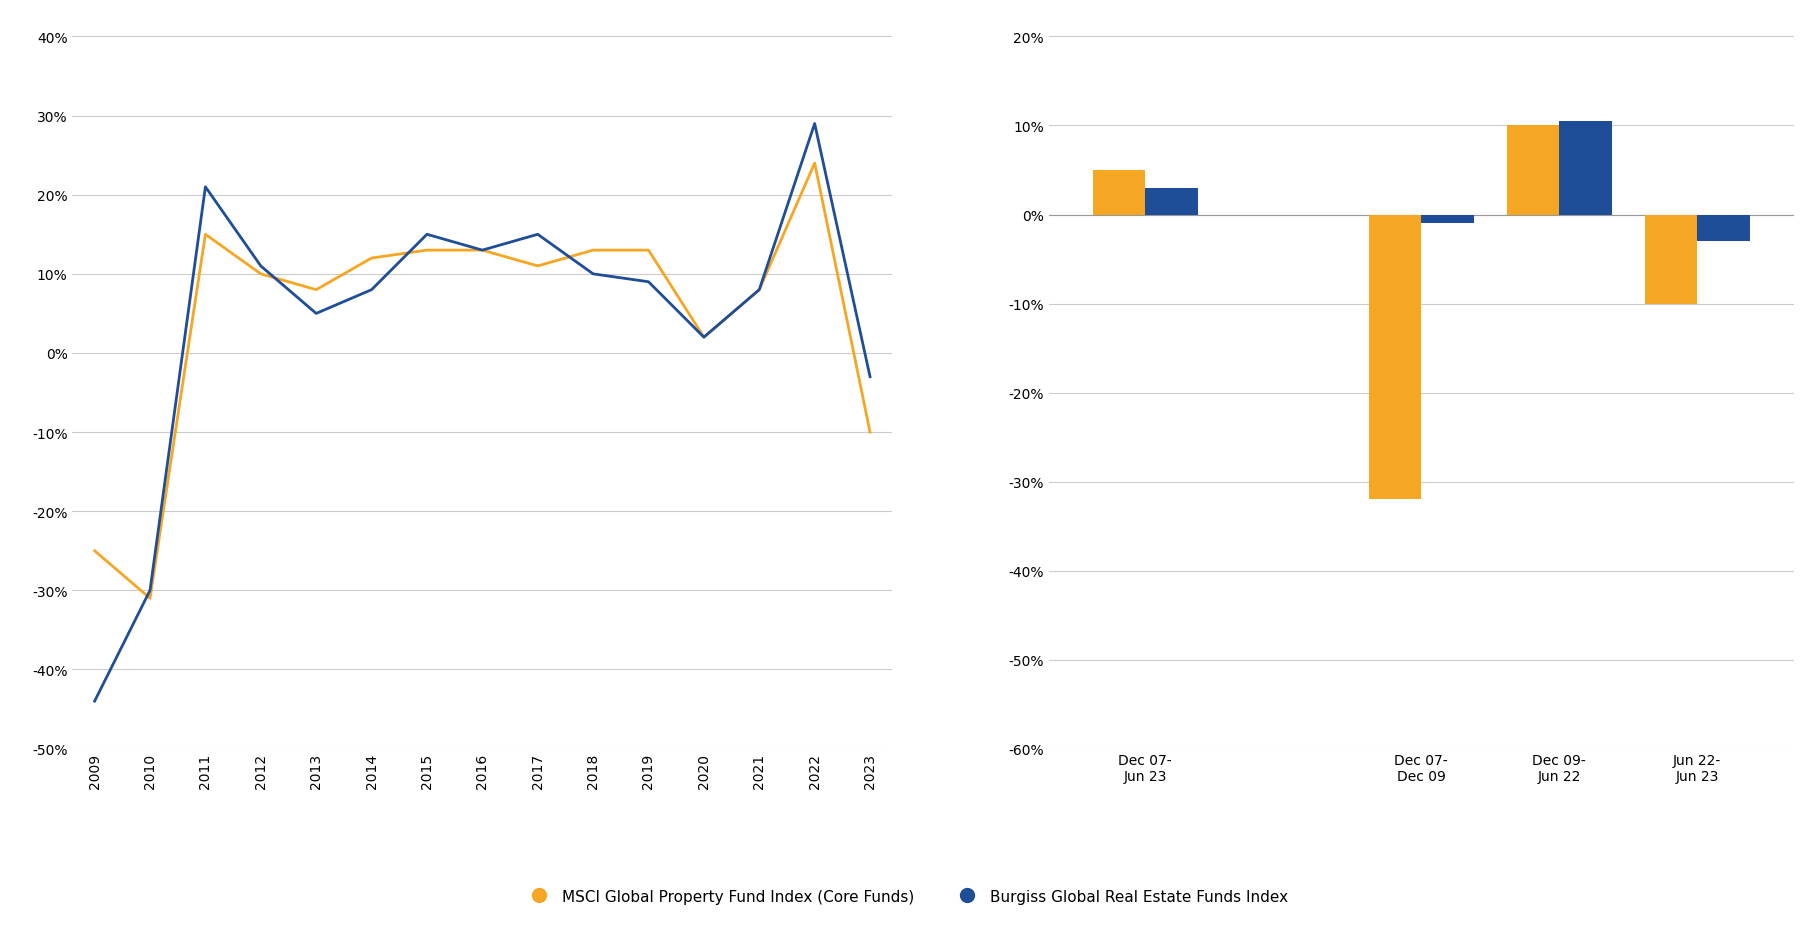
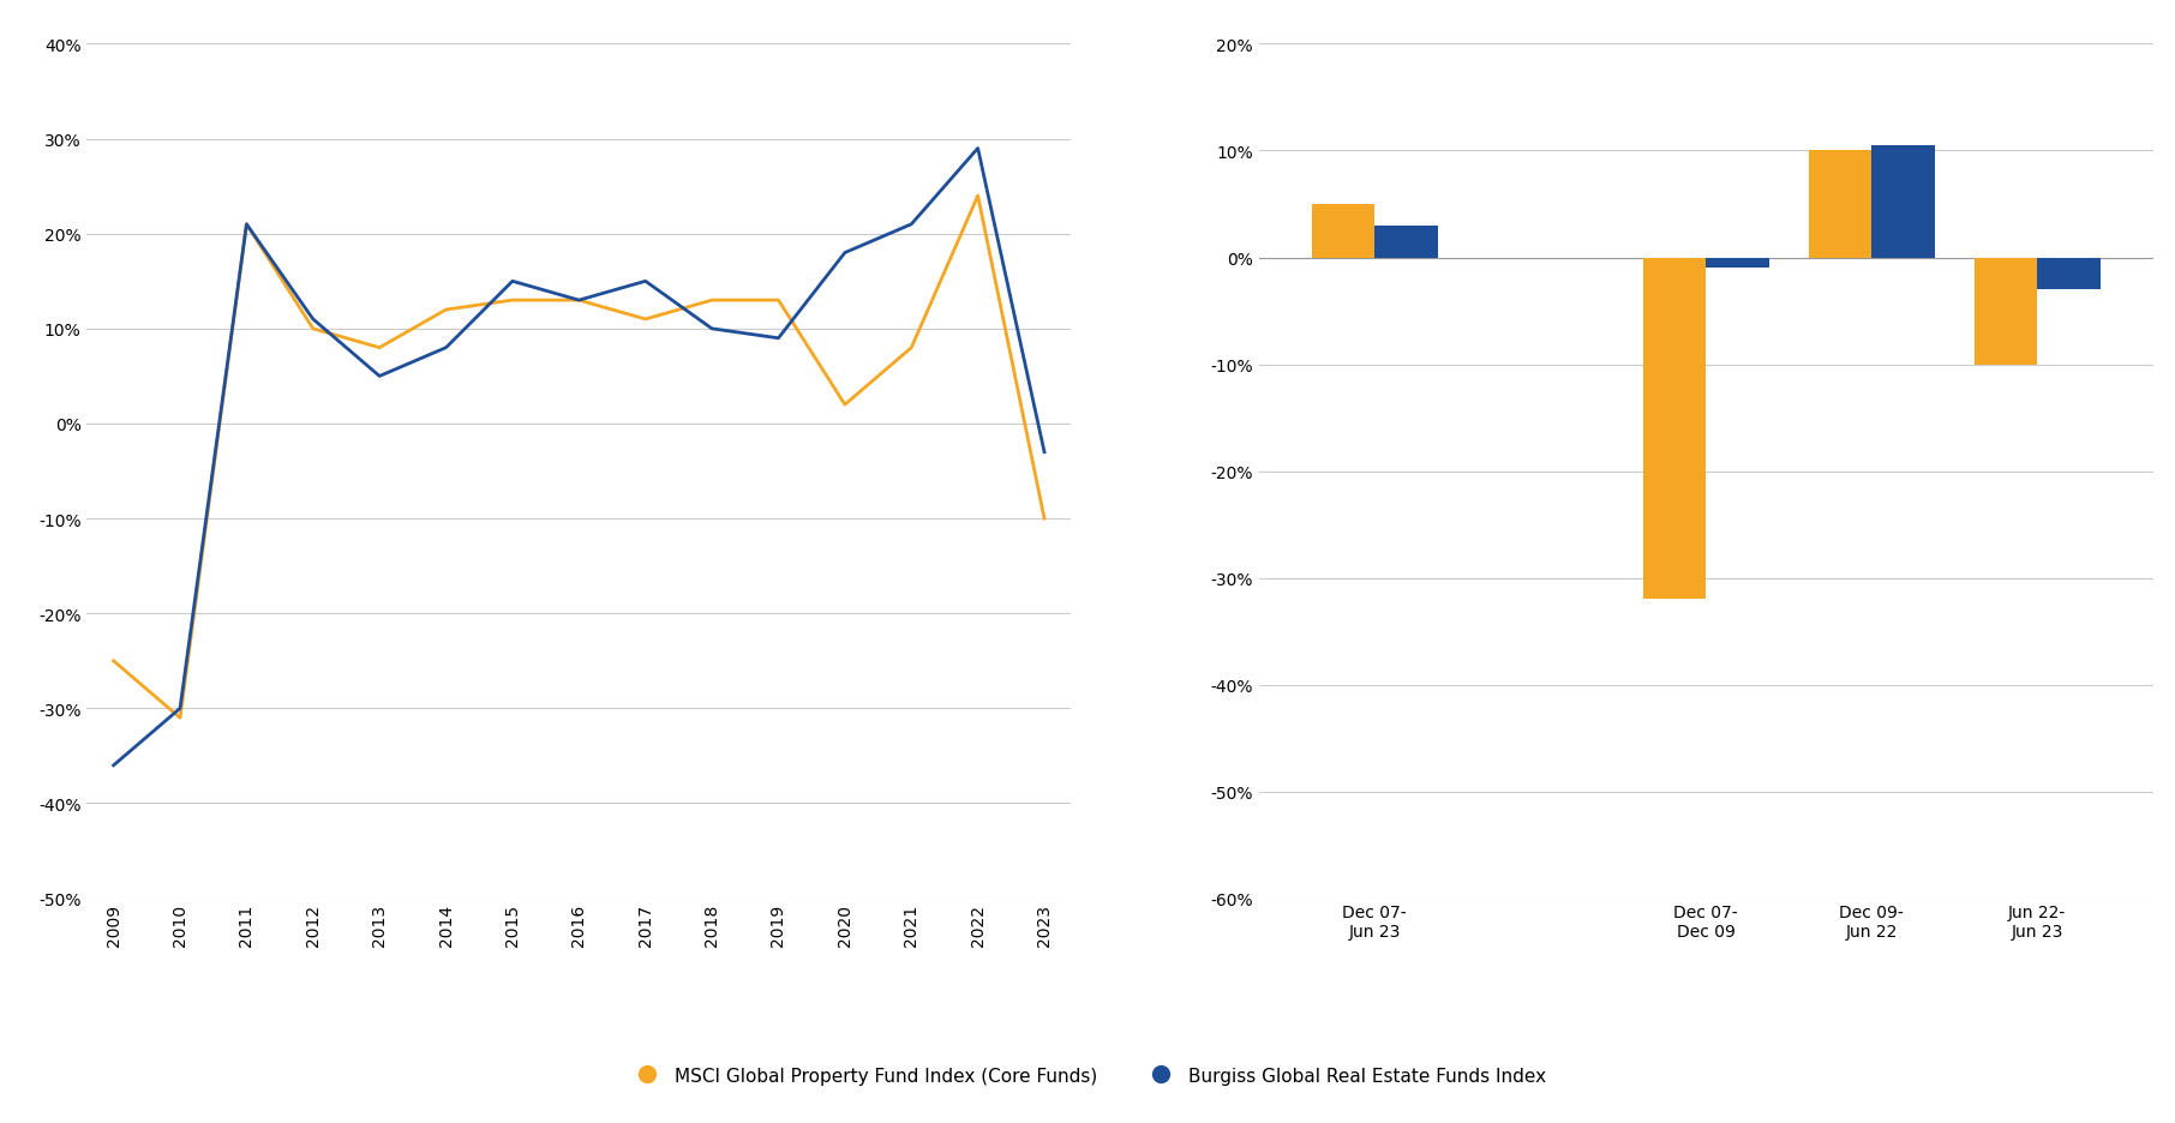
Burgiss Global Real Estate Funds Index/2009: -44% -> -36%
MSCI Global Property Fund Index (Core Funds)/2011: 15% -> 21%
Burgiss Global Real Estate Funds Index/2020: 2% -> 18%
Burgiss Global Real Estate Funds Index/2021: 8% -> 21%
